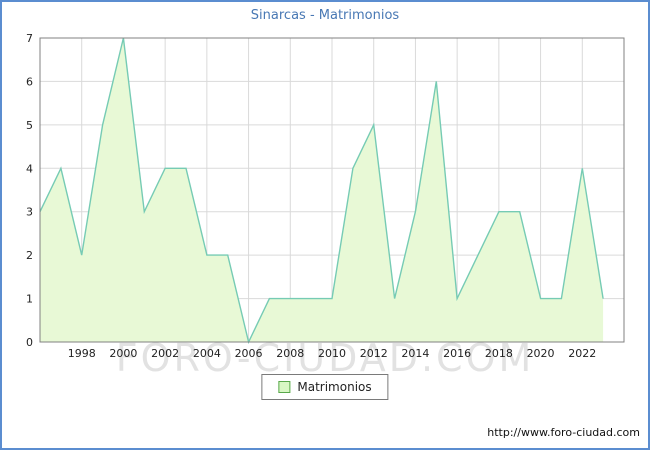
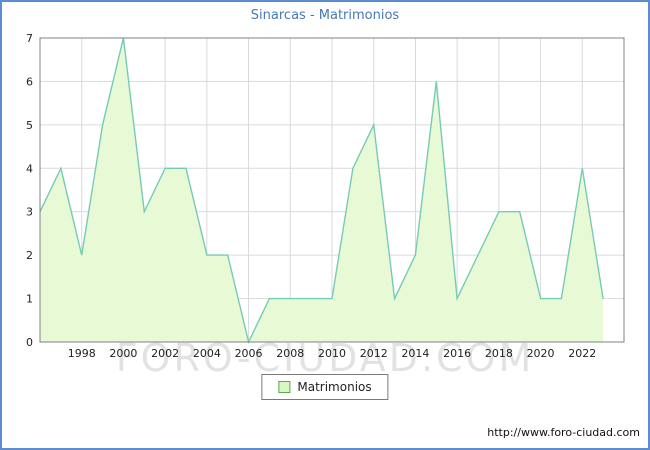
2014: 3 -> 2
